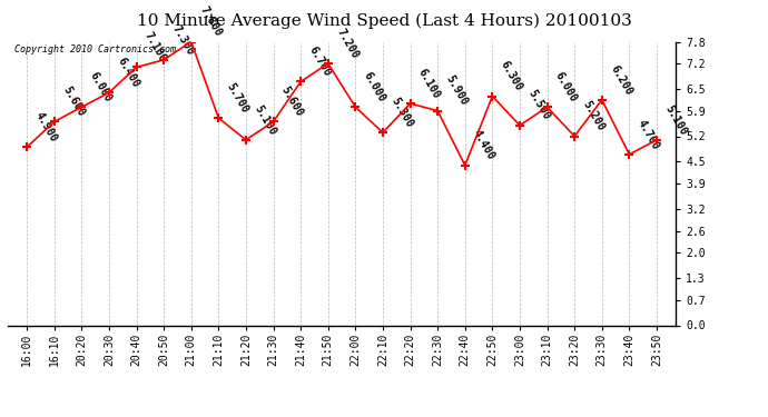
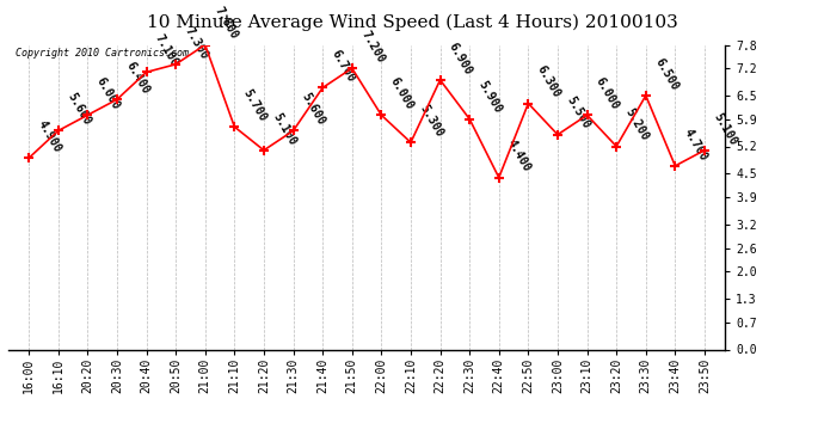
22:20: 6.100 -> 6.900
23:30: 6.200 -> 6.500
